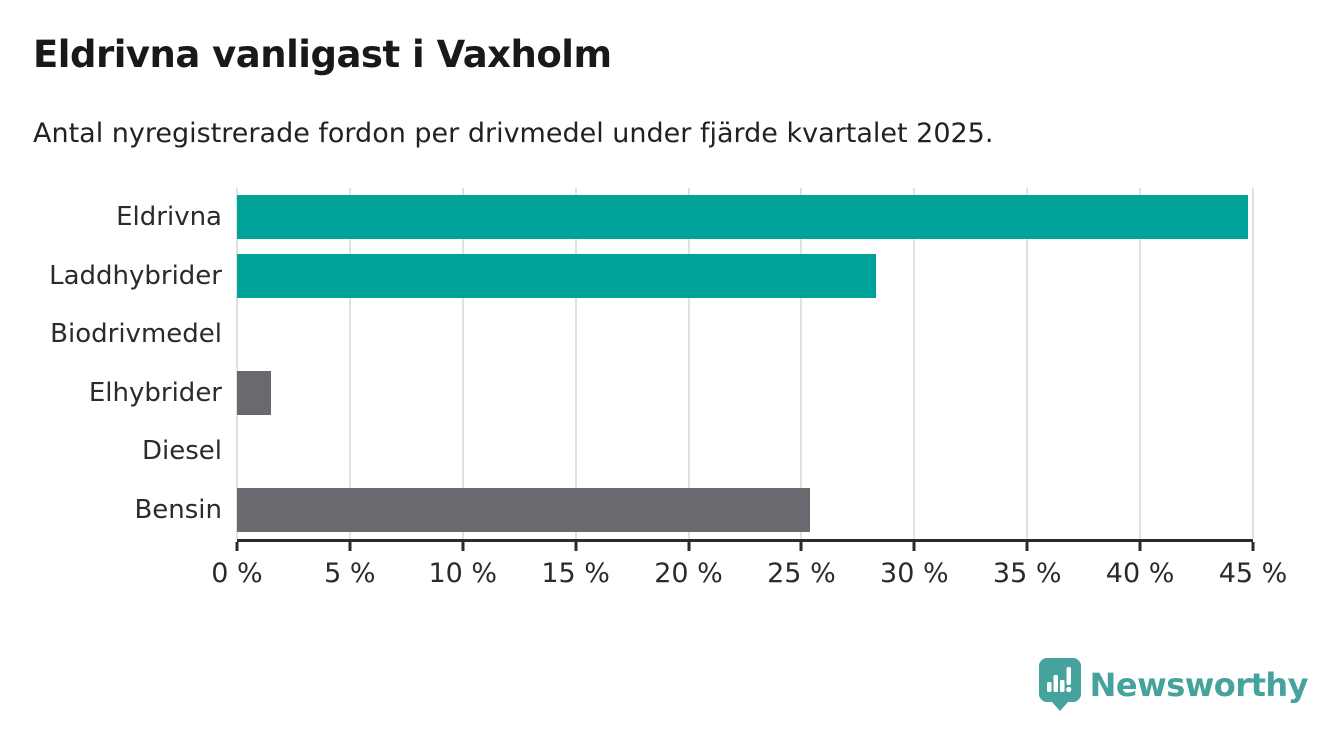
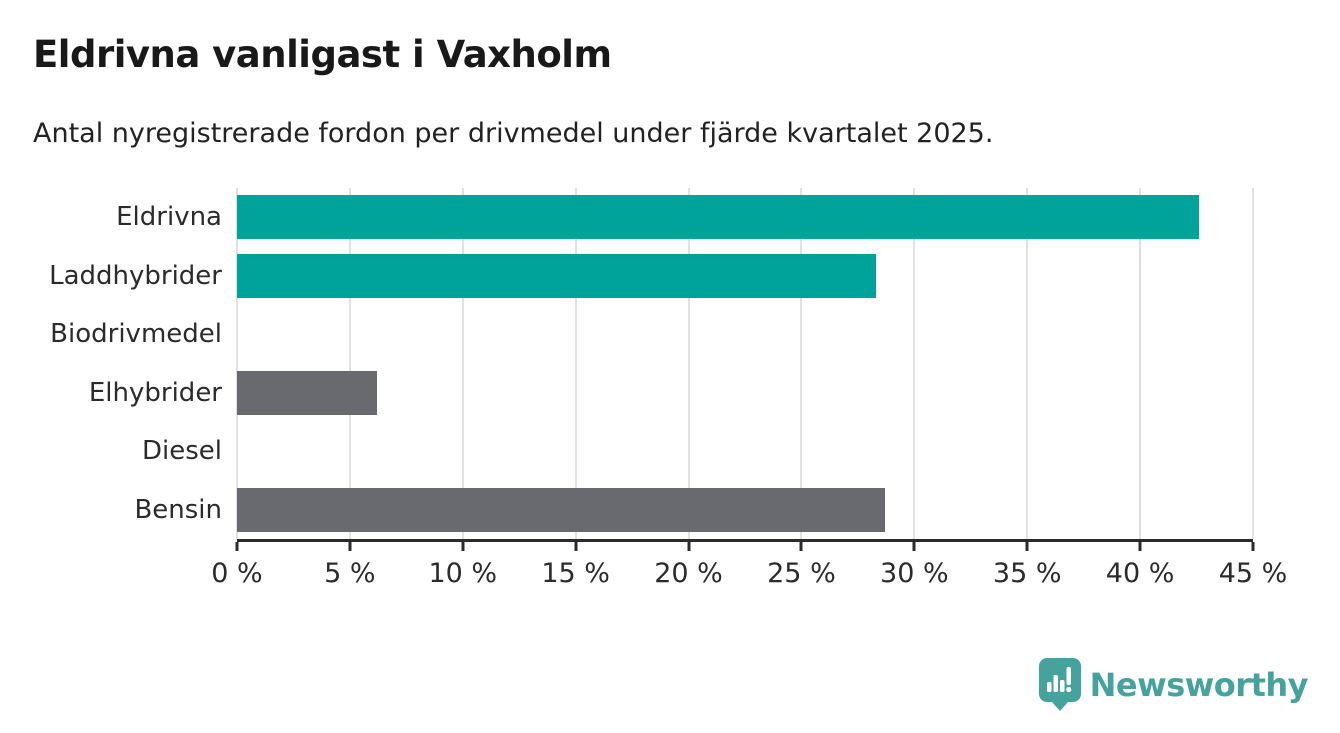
Eldrivna: 44.8% -> 42.6%
Elhybrider: 1.5% -> 6.2%
Bensin: 25.4% -> 28.7%
